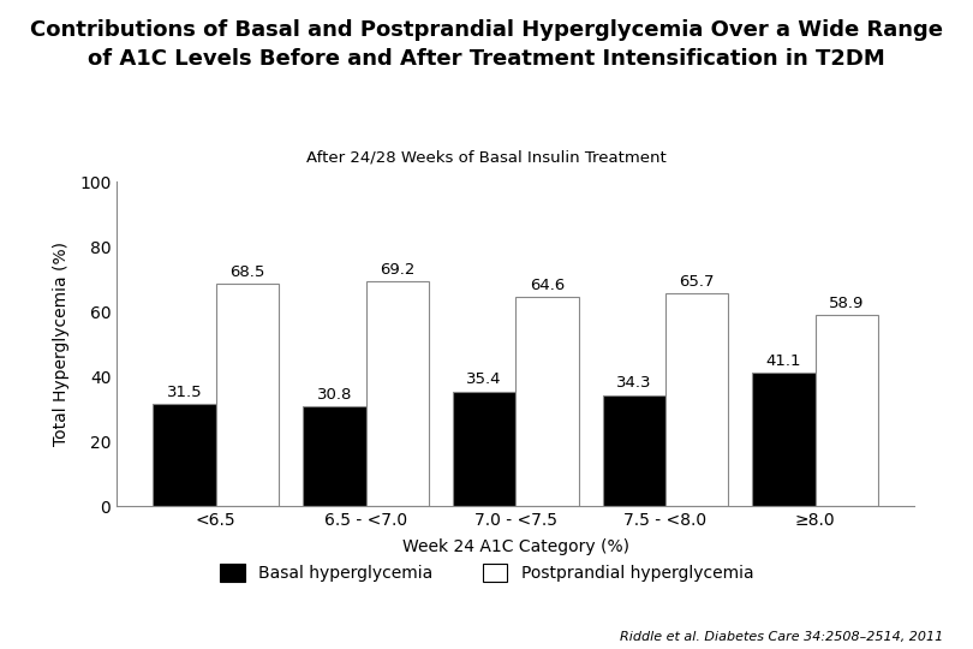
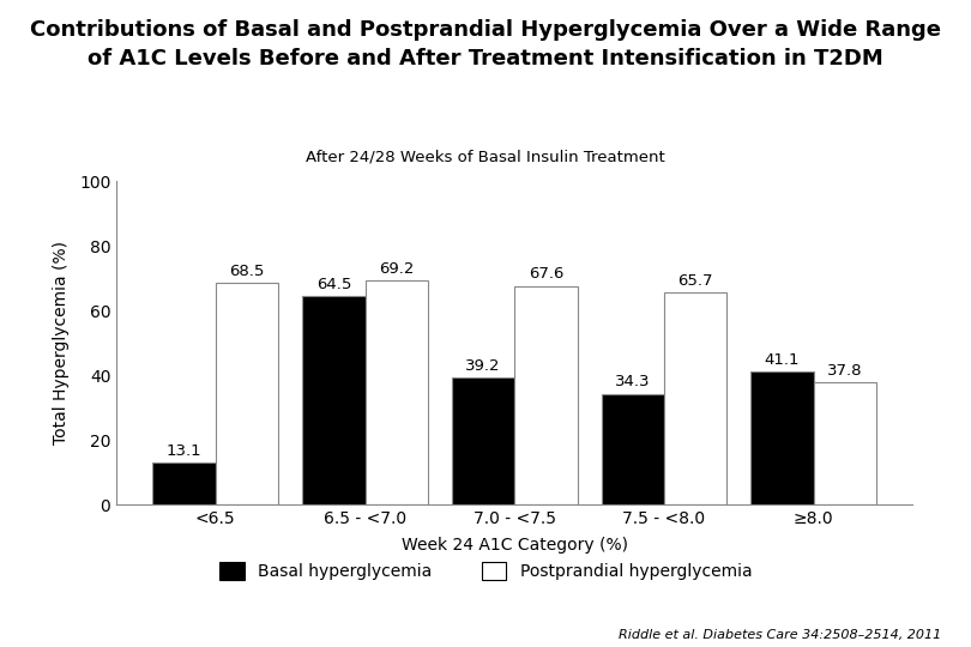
Basal hyperglycemia/<6.5: 31.5 -> 13.1
Basal hyperglycemia/6.5 - <7.0: 30.8 -> 64.5
Basal hyperglycemia/7.0 - <7.5: 35.4 -> 39.2
Postprandial hyperglycemia/7.0 - <7.5: 64.6 -> 67.6
Postprandial hyperglycemia/≥8.0: 58.9 -> 37.8
